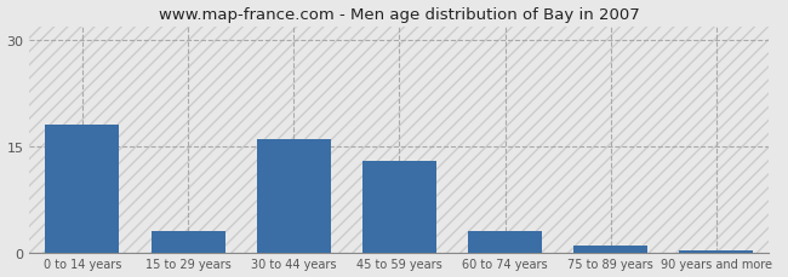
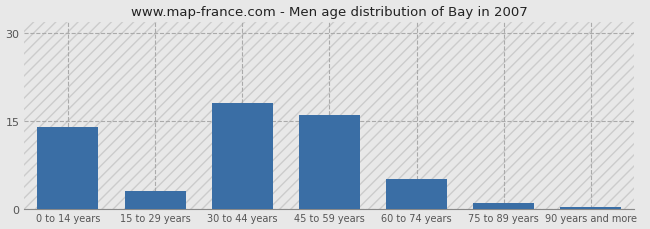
0 to 14 years: 18.0 -> 14.0
30 to 44 years: 16.0 -> 18.0
45 to 59 years: 13.0 -> 16.0
60 to 74 years: 3.0 -> 5.0
